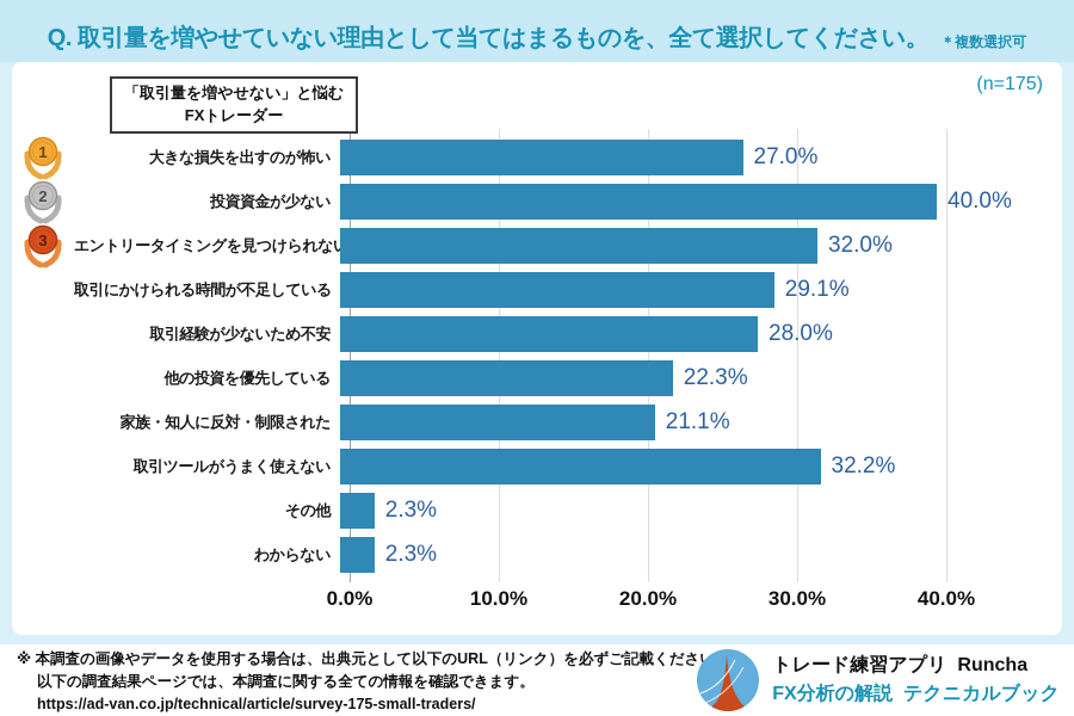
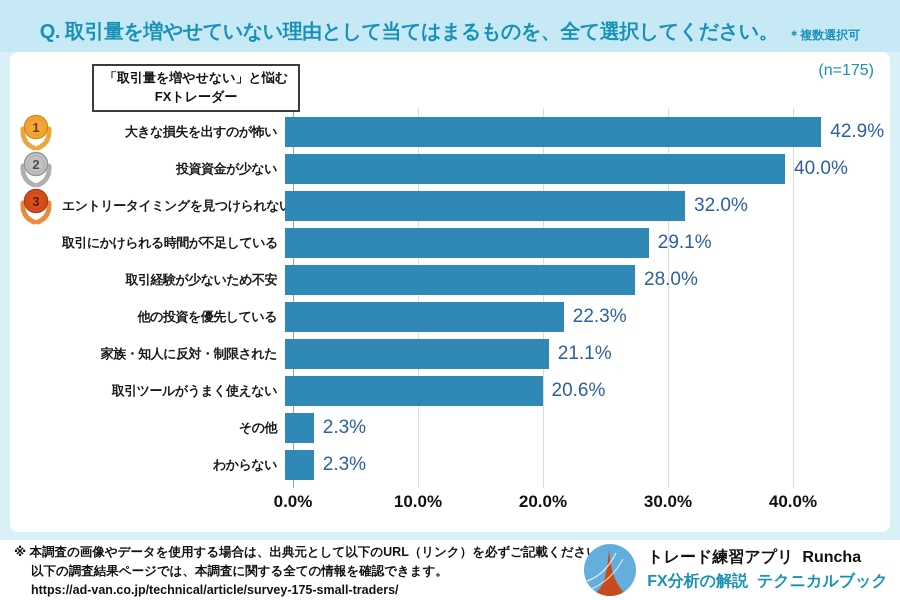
大きな損失を出すのが怖い: 27.0% -> 42.9%
取引ツールがうまく使えない: 32.2% -> 20.6%
